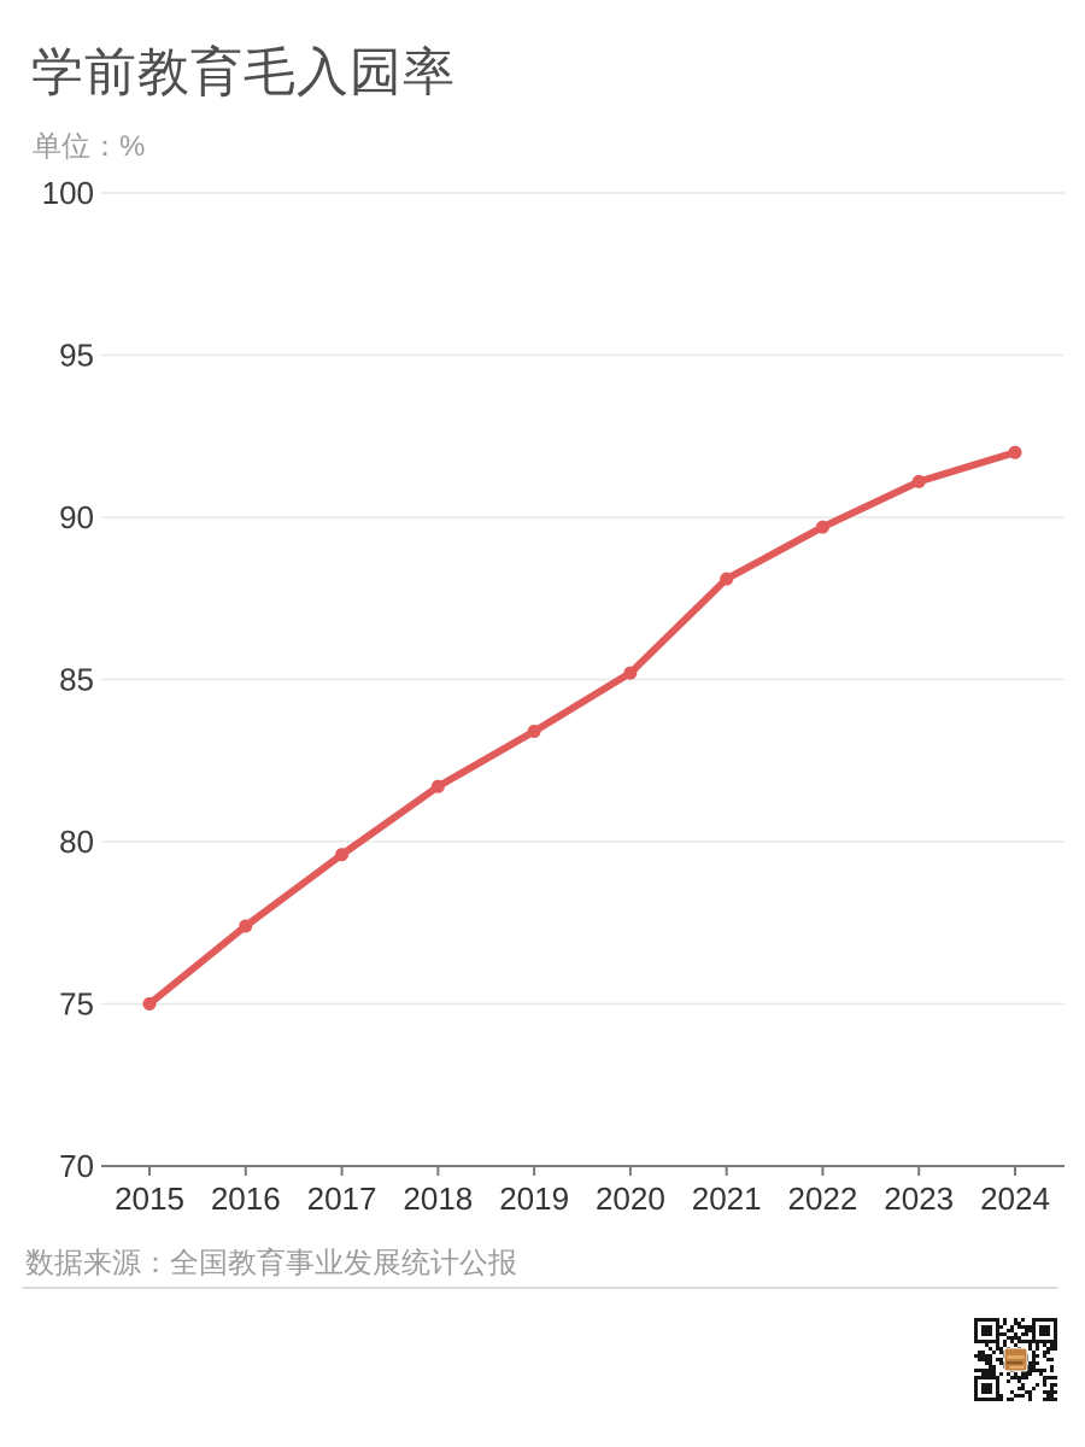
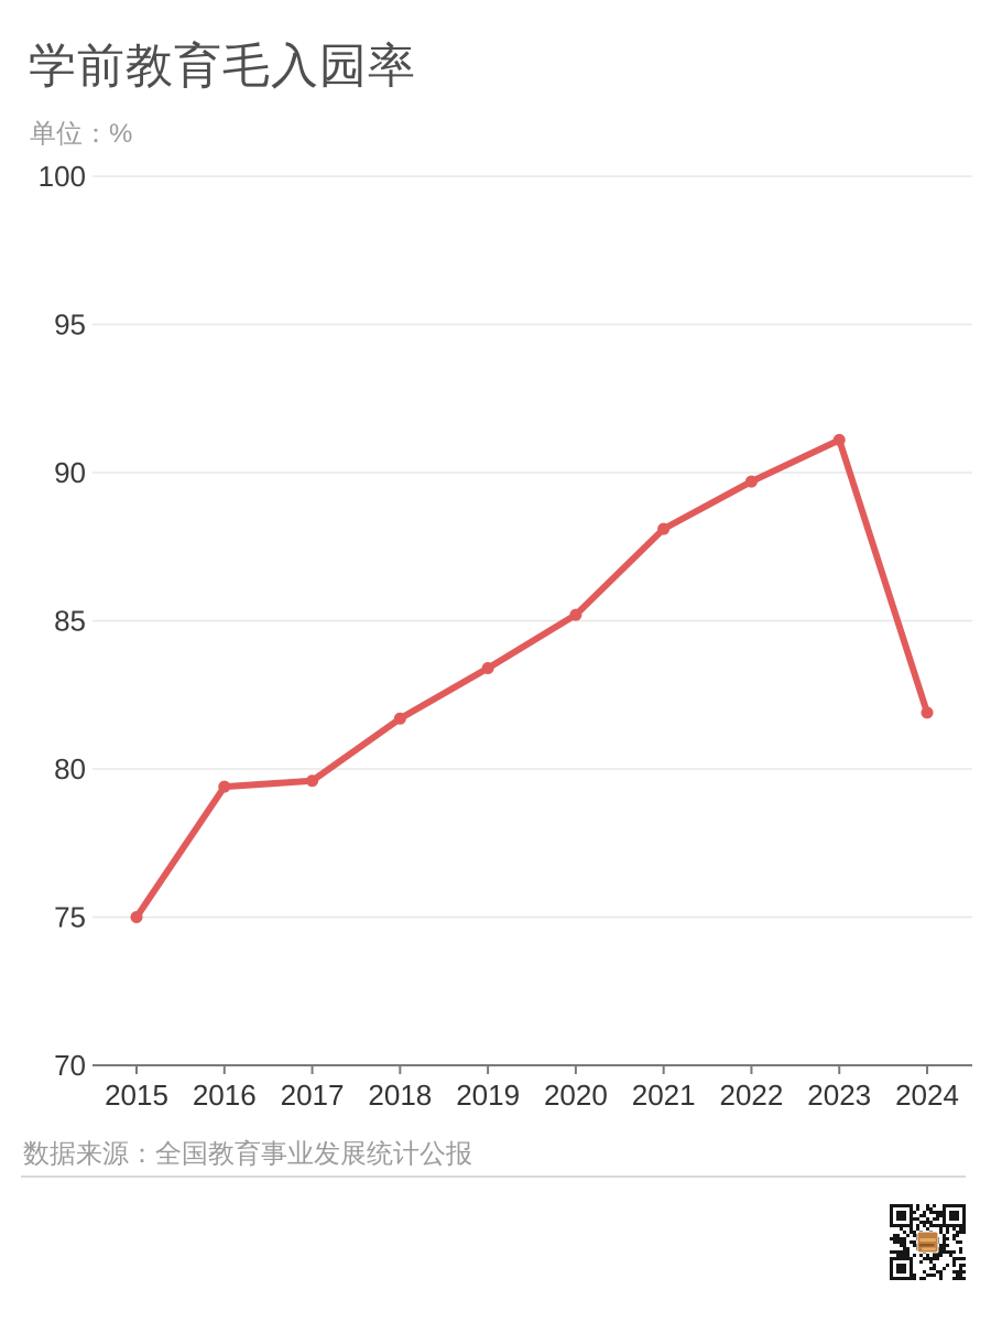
2016: 77.4 -> 79.4
2024: 92.0 -> 81.9
